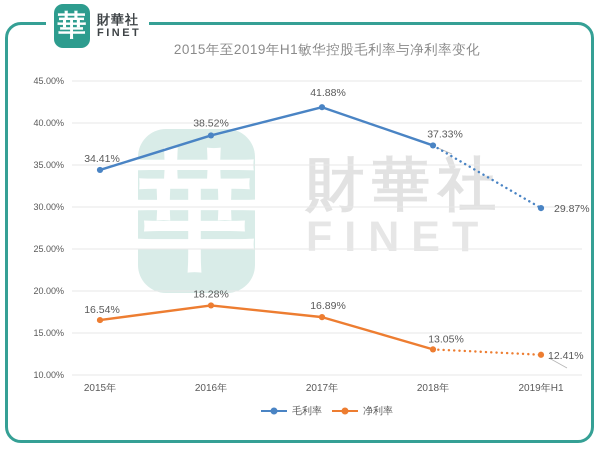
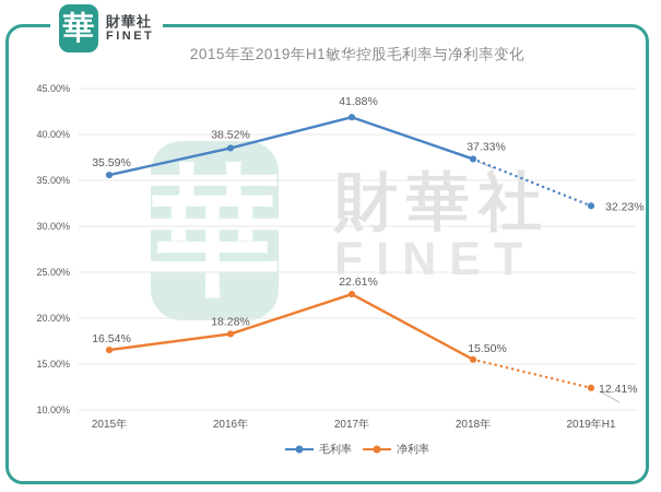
毛利率/2015年: 34.41% -> 35.59%
净利率/2017年: 16.89% -> 22.61%
净利率/2018年: 13.05% -> 15.50%
毛利率/2019年H1: 29.87% -> 32.23%
